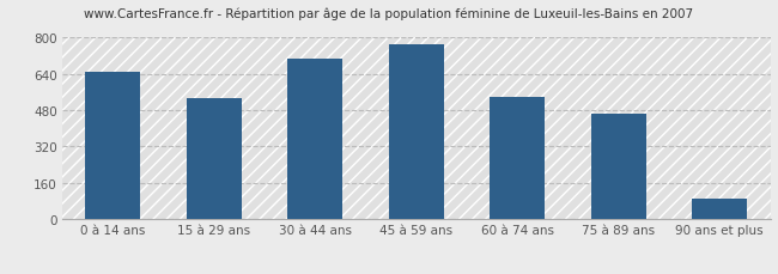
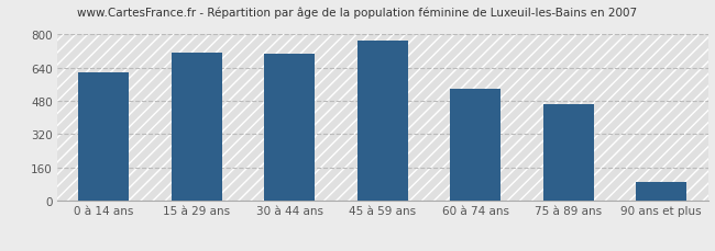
0 à 14 ans: 650 -> 620
15 à 29 ans: 530 -> 710
